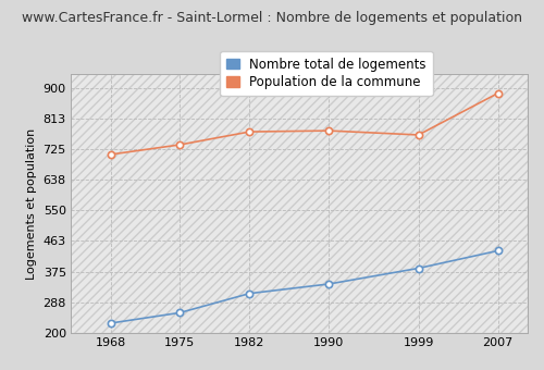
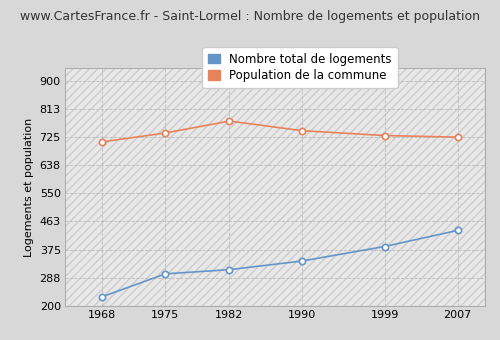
Nombre total de logements/1975: 258 -> 300
Population de la commune/1990: 778 -> 745
Population de la commune/1999: 766 -> 730
Population de la commune/2007: 885 -> 725
